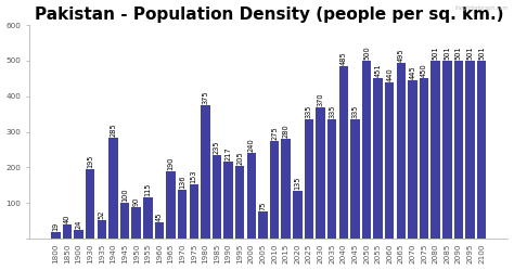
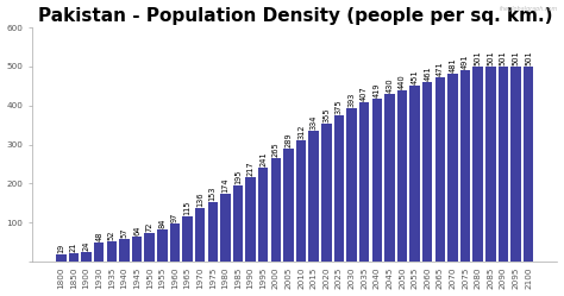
1850: 40 -> 21
1930: 195 -> 48
1940: 285 -> 57
1945: 100 -> 64
1950: 90 -> 72
1955: 115 -> 84
1960: 45 -> 97
1965: 190 -> 115
1980: 375 -> 174
1985: 235 -> 195
1995: 205 -> 241
2000: 240 -> 265
2005: 75 -> 289
2010: 275 -> 312
2015: 280 -> 334
2020: 135 -> 355
2025: 335 -> 375
2030: 370 -> 393
2035: 335 -> 407
2040: 485 -> 419
2045: 335 -> 430
2050: 500 -> 440
2060: 440 -> 461
2065: 495 -> 471
2070: 445 -> 481
2075: 450 -> 491
